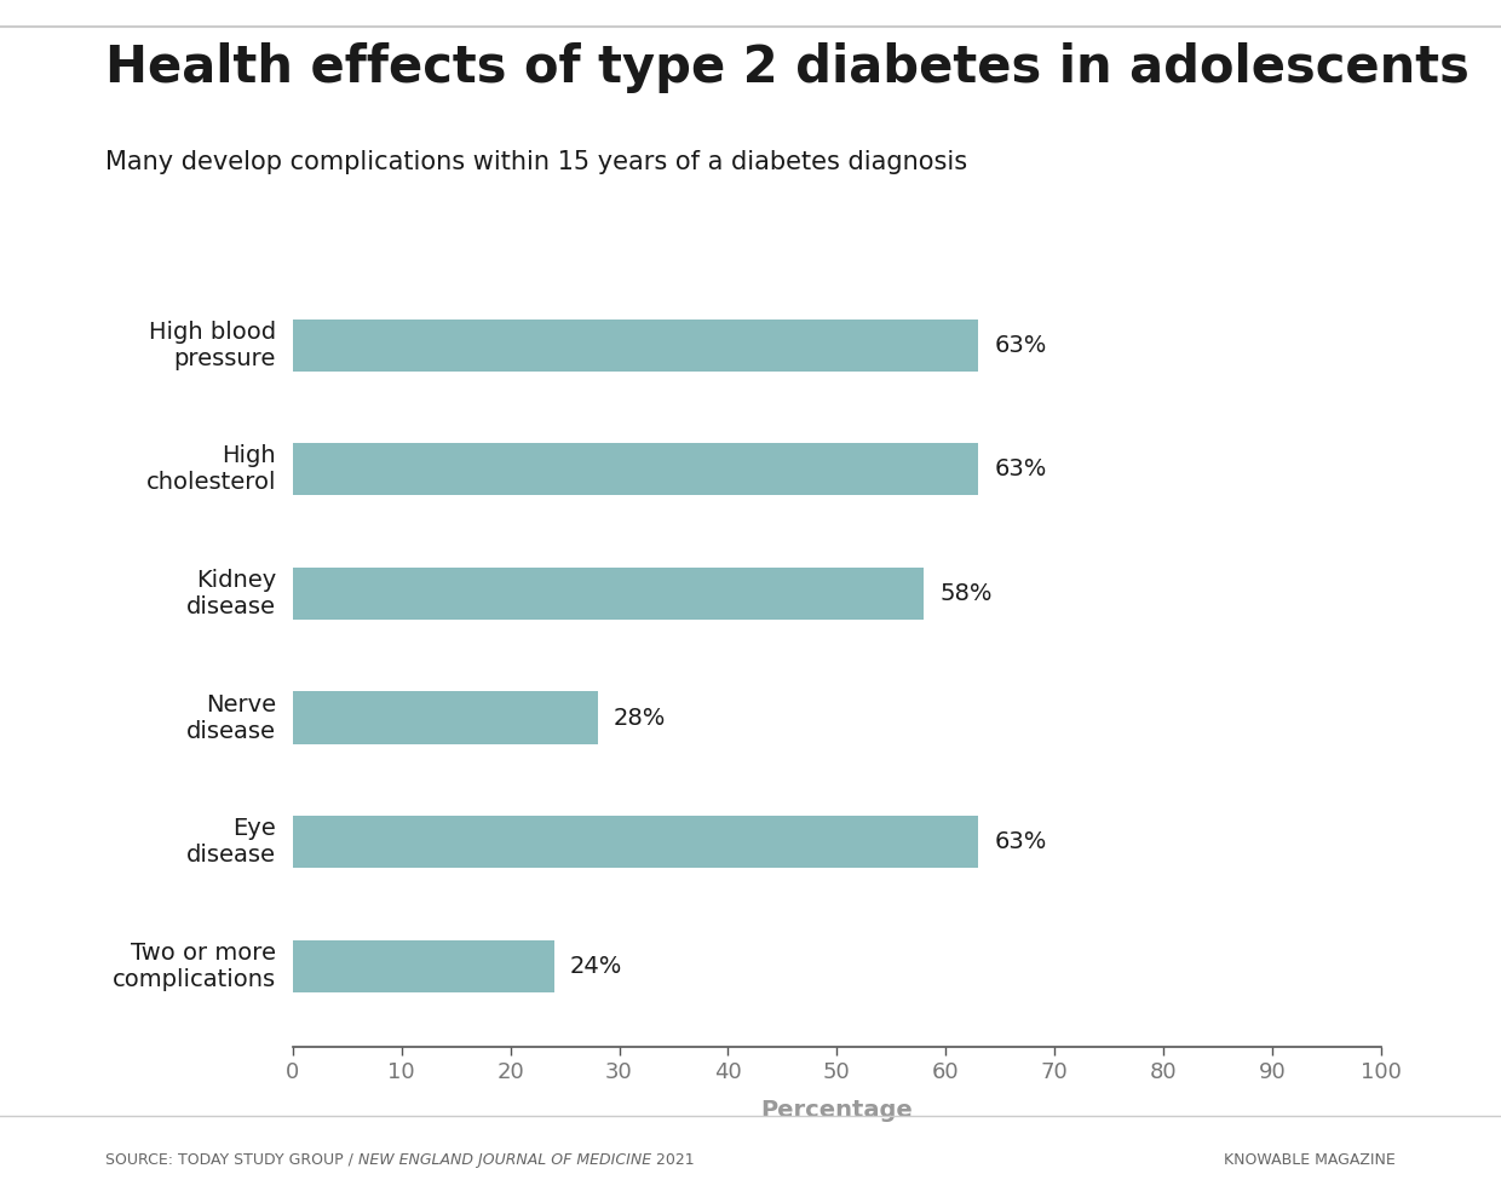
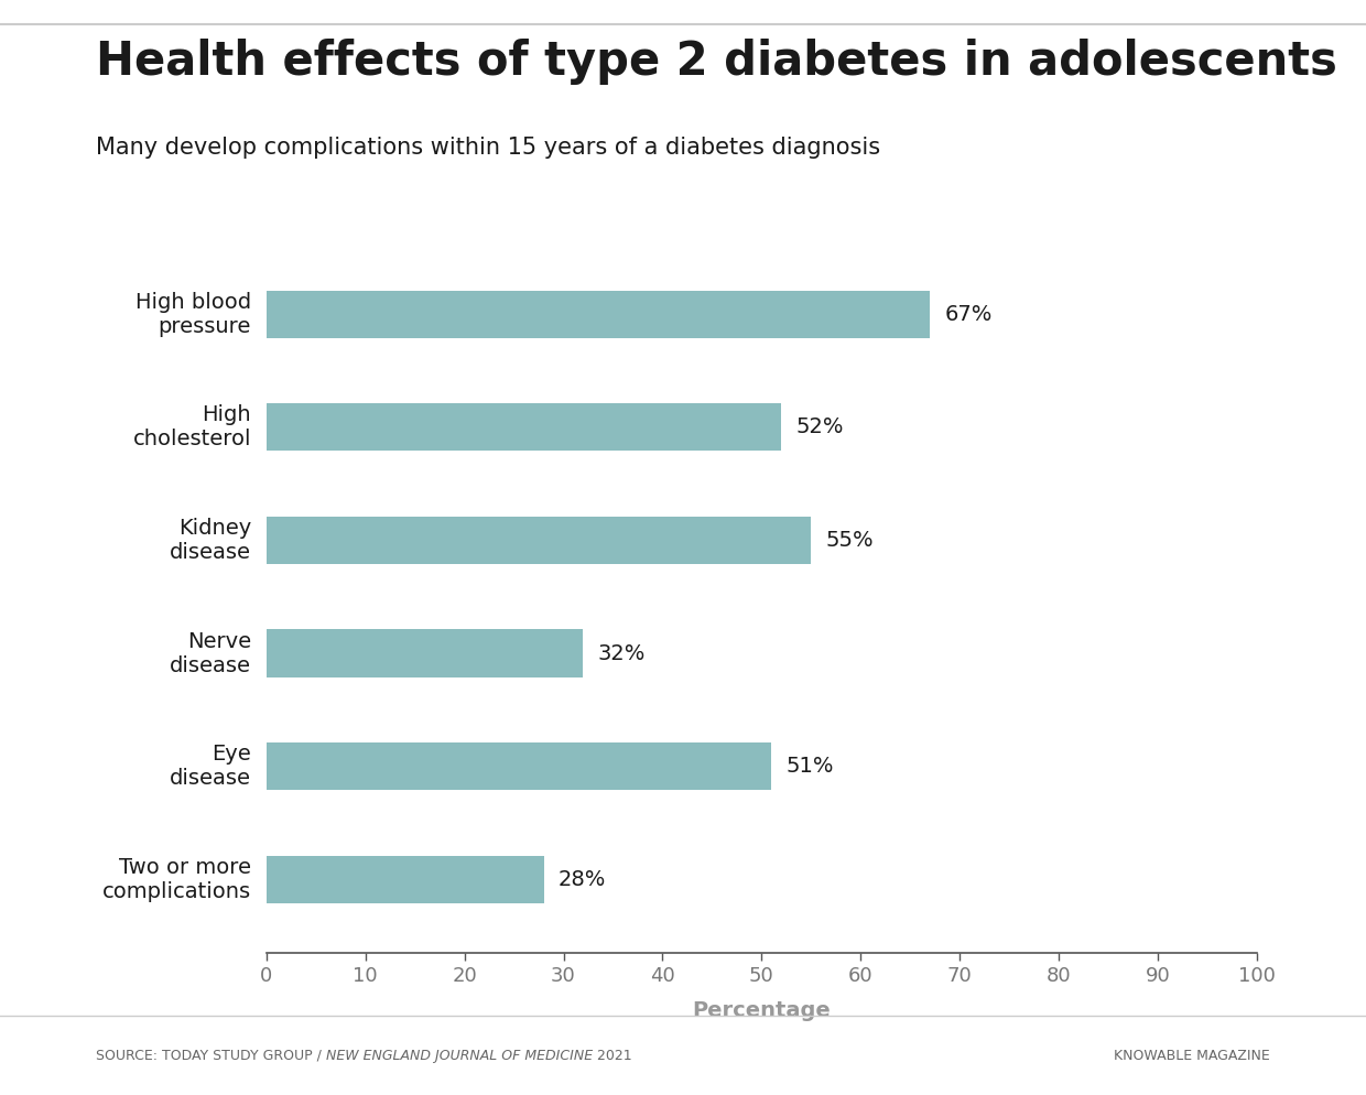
High blood pressure: 63% -> 67%
High cholesterol: 63% -> 52%
Kidney disease: 58% -> 55%
Nerve disease: 28% -> 32%
Eye disease: 63% -> 51%
Two or more complications: 24% -> 28%
